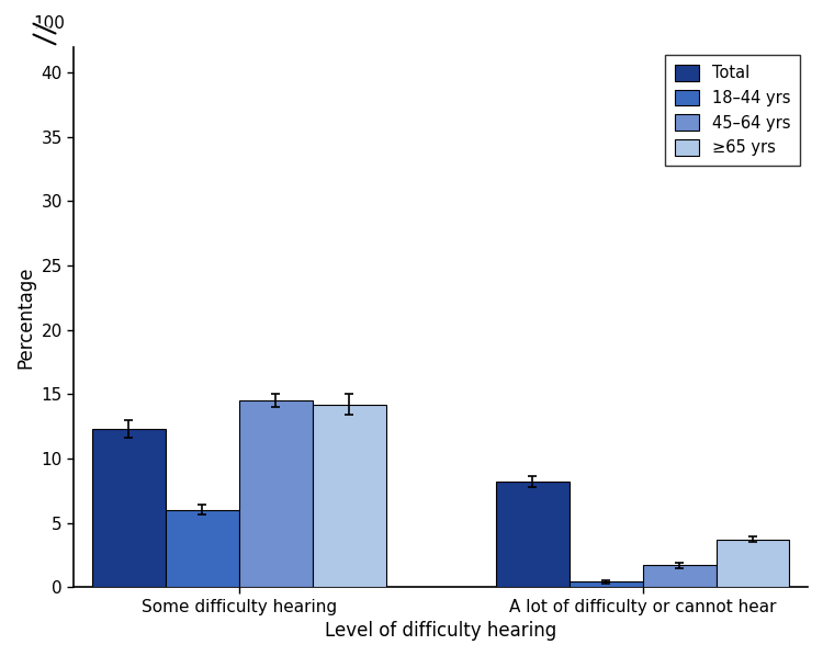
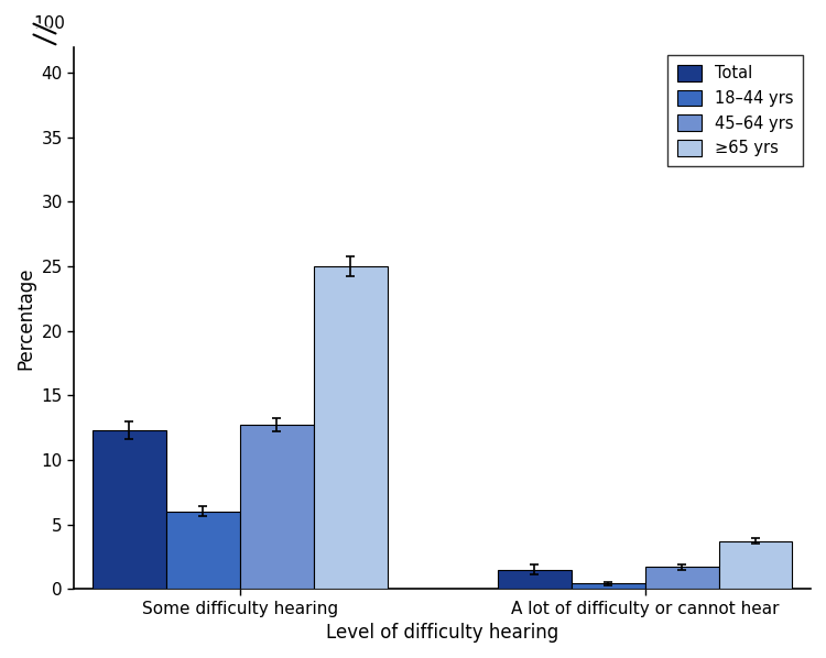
45–64 yrs/Some difficulty hearing: 14.5 -> 12.7
≥65 yrs/Some difficulty hearing: 14.2 -> 25.0
Total/A lot of difficulty or cannot hear: 8.2 -> 1.5
